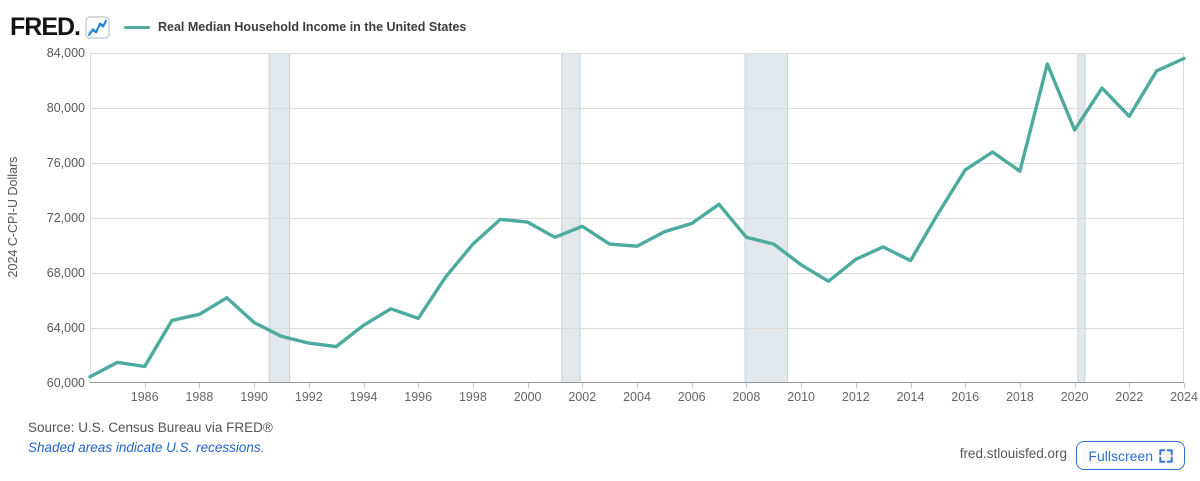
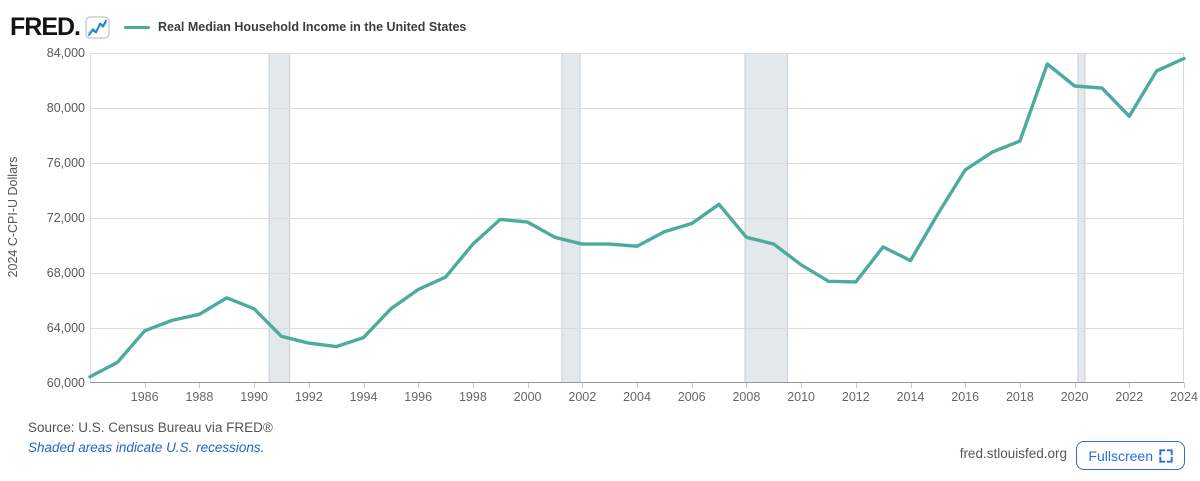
1986: 61200 -> 63800
1990: 64400 -> 65400
1994: 64200 -> 63300
1996: 64700 -> 66800
2002: 71400 -> 70100
2012: 69000 -> 67400
2018: 75400 -> 77600
2020: 78400 -> 81600
